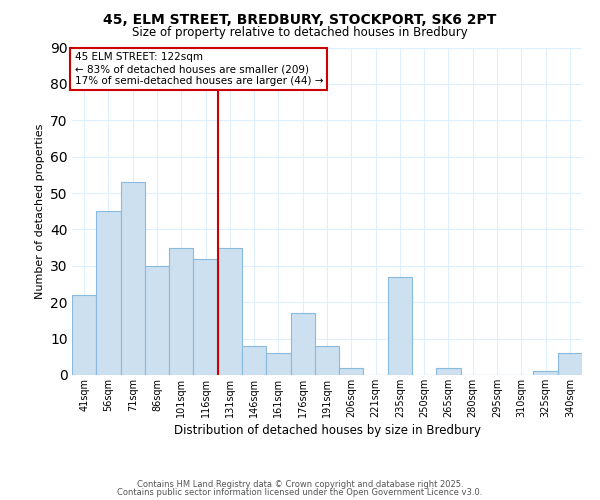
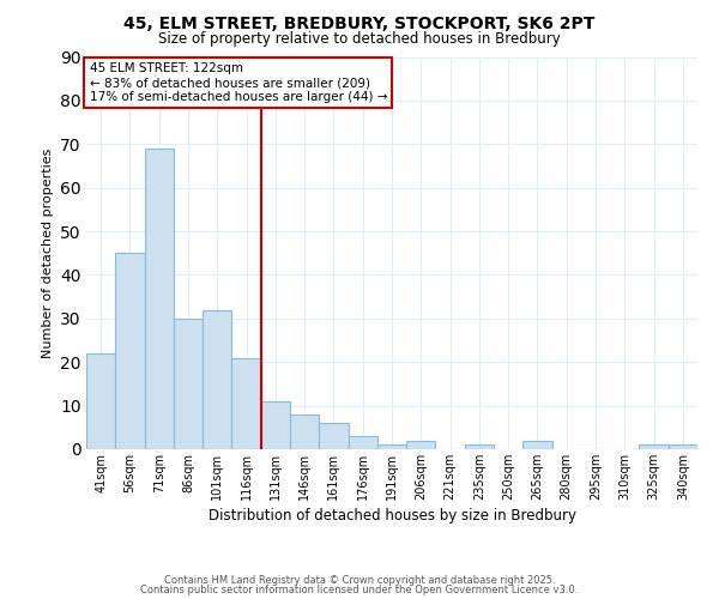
71sqm: 53 -> 69
101sqm: 35 -> 32
116sqm: 32 -> 21
131sqm: 35 -> 11
176sqm: 17 -> 3
191sqm: 8 -> 1
235sqm: 27 -> 1
340sqm: 6 -> 1
